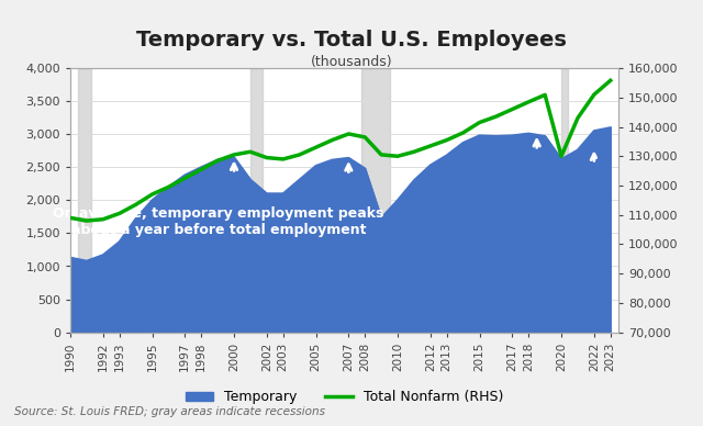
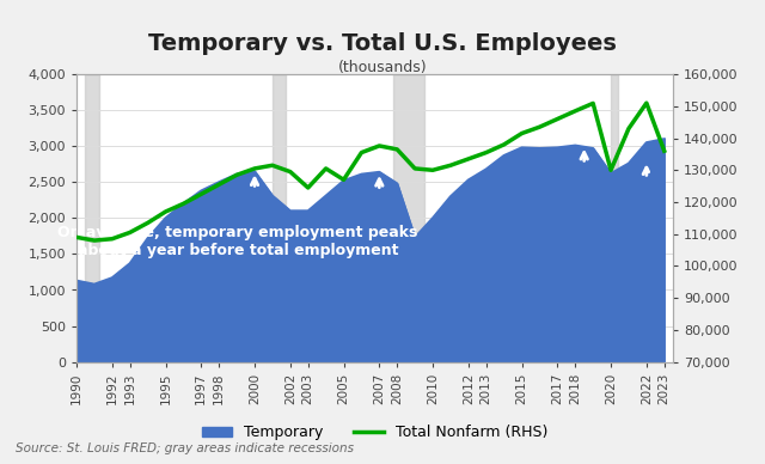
Total Nonfarm (RHS)/2003: 129,000 -> 124,500
Total Nonfarm (RHS)/2005: 133,000 -> 127,000
Total Nonfarm (RHS)/2023: 155,800 -> 136,000
